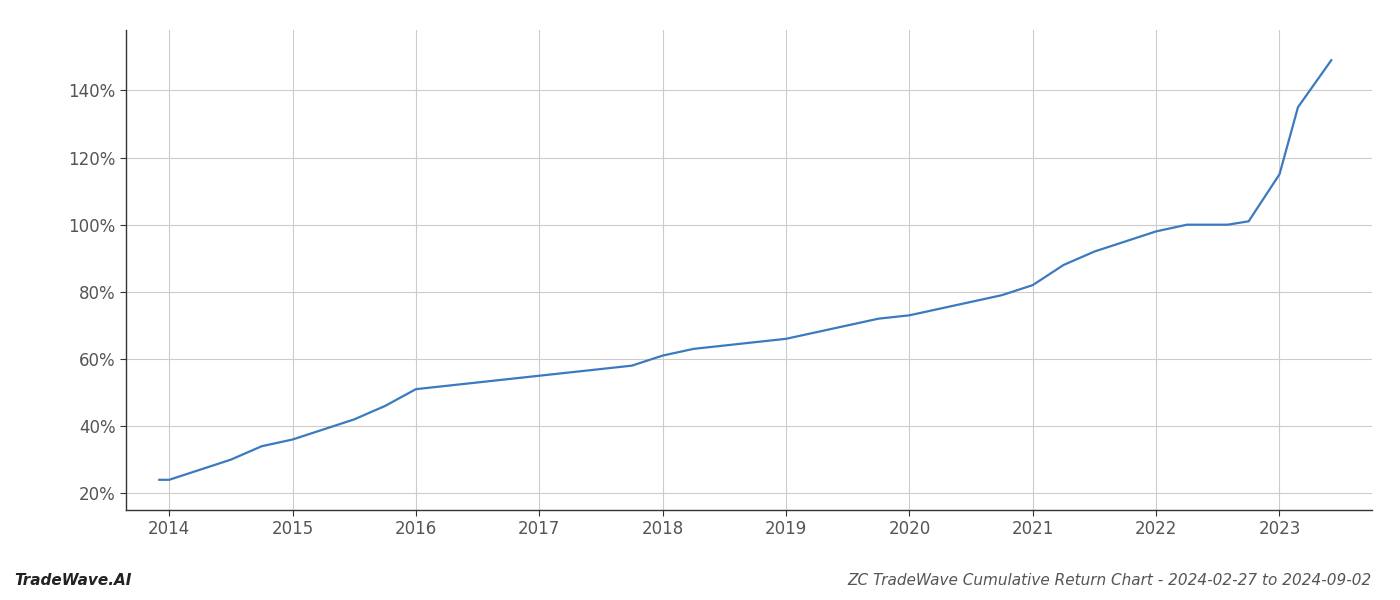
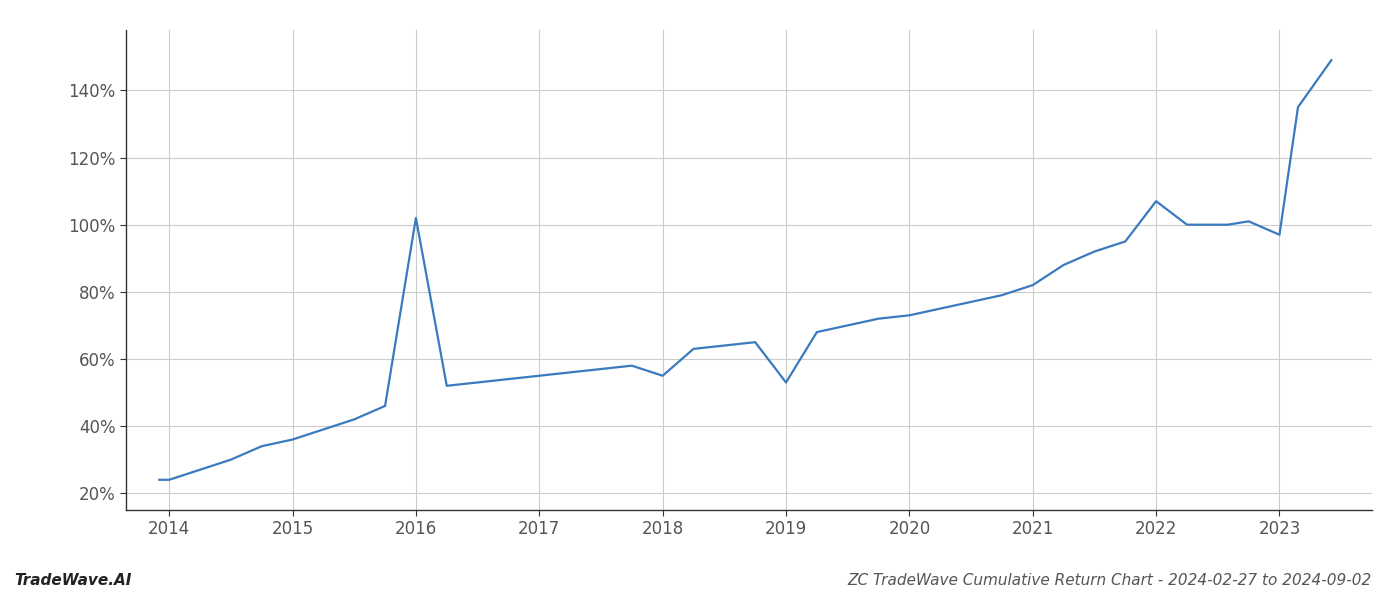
2016: 51% -> 102%
2018: 61% -> 55%
2019: 66% -> 53%
2022: 98% -> 107%
2023: 115% -> 97%
